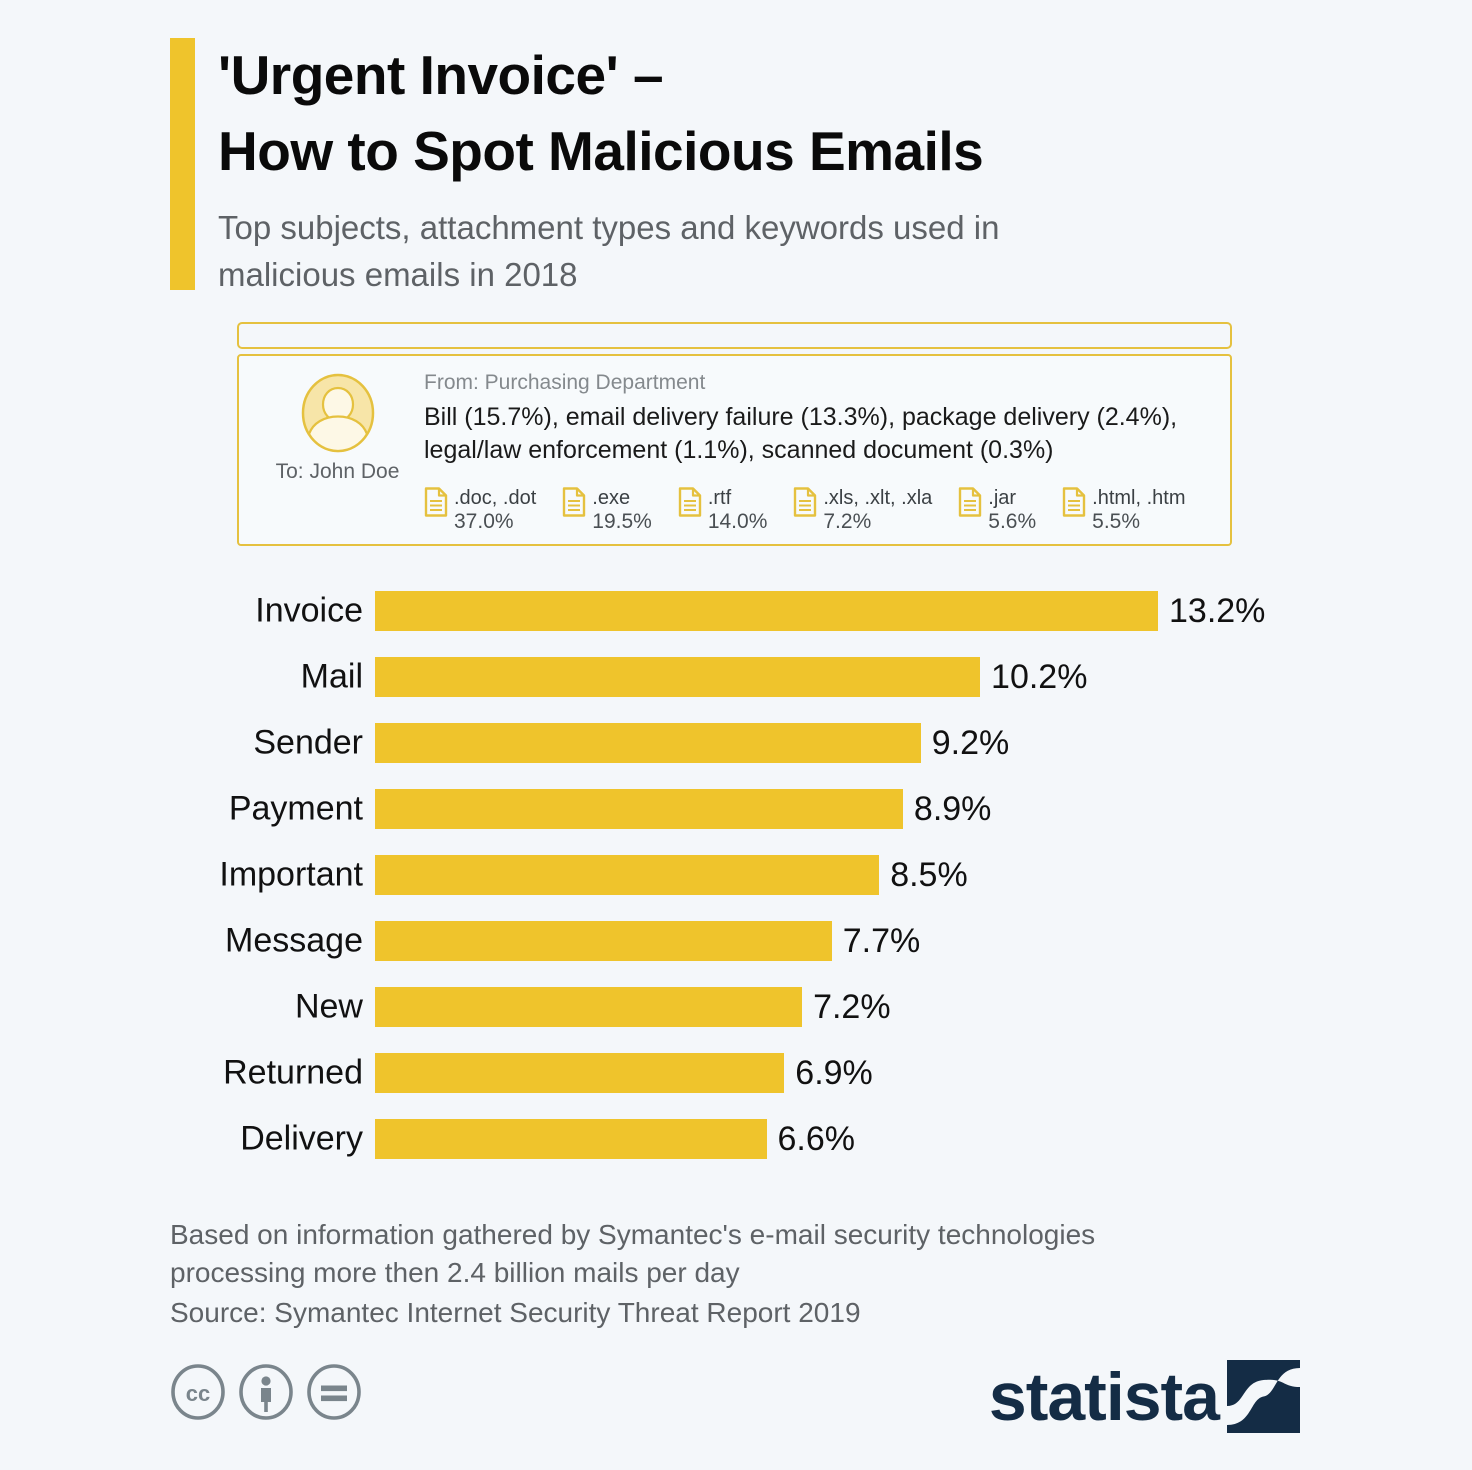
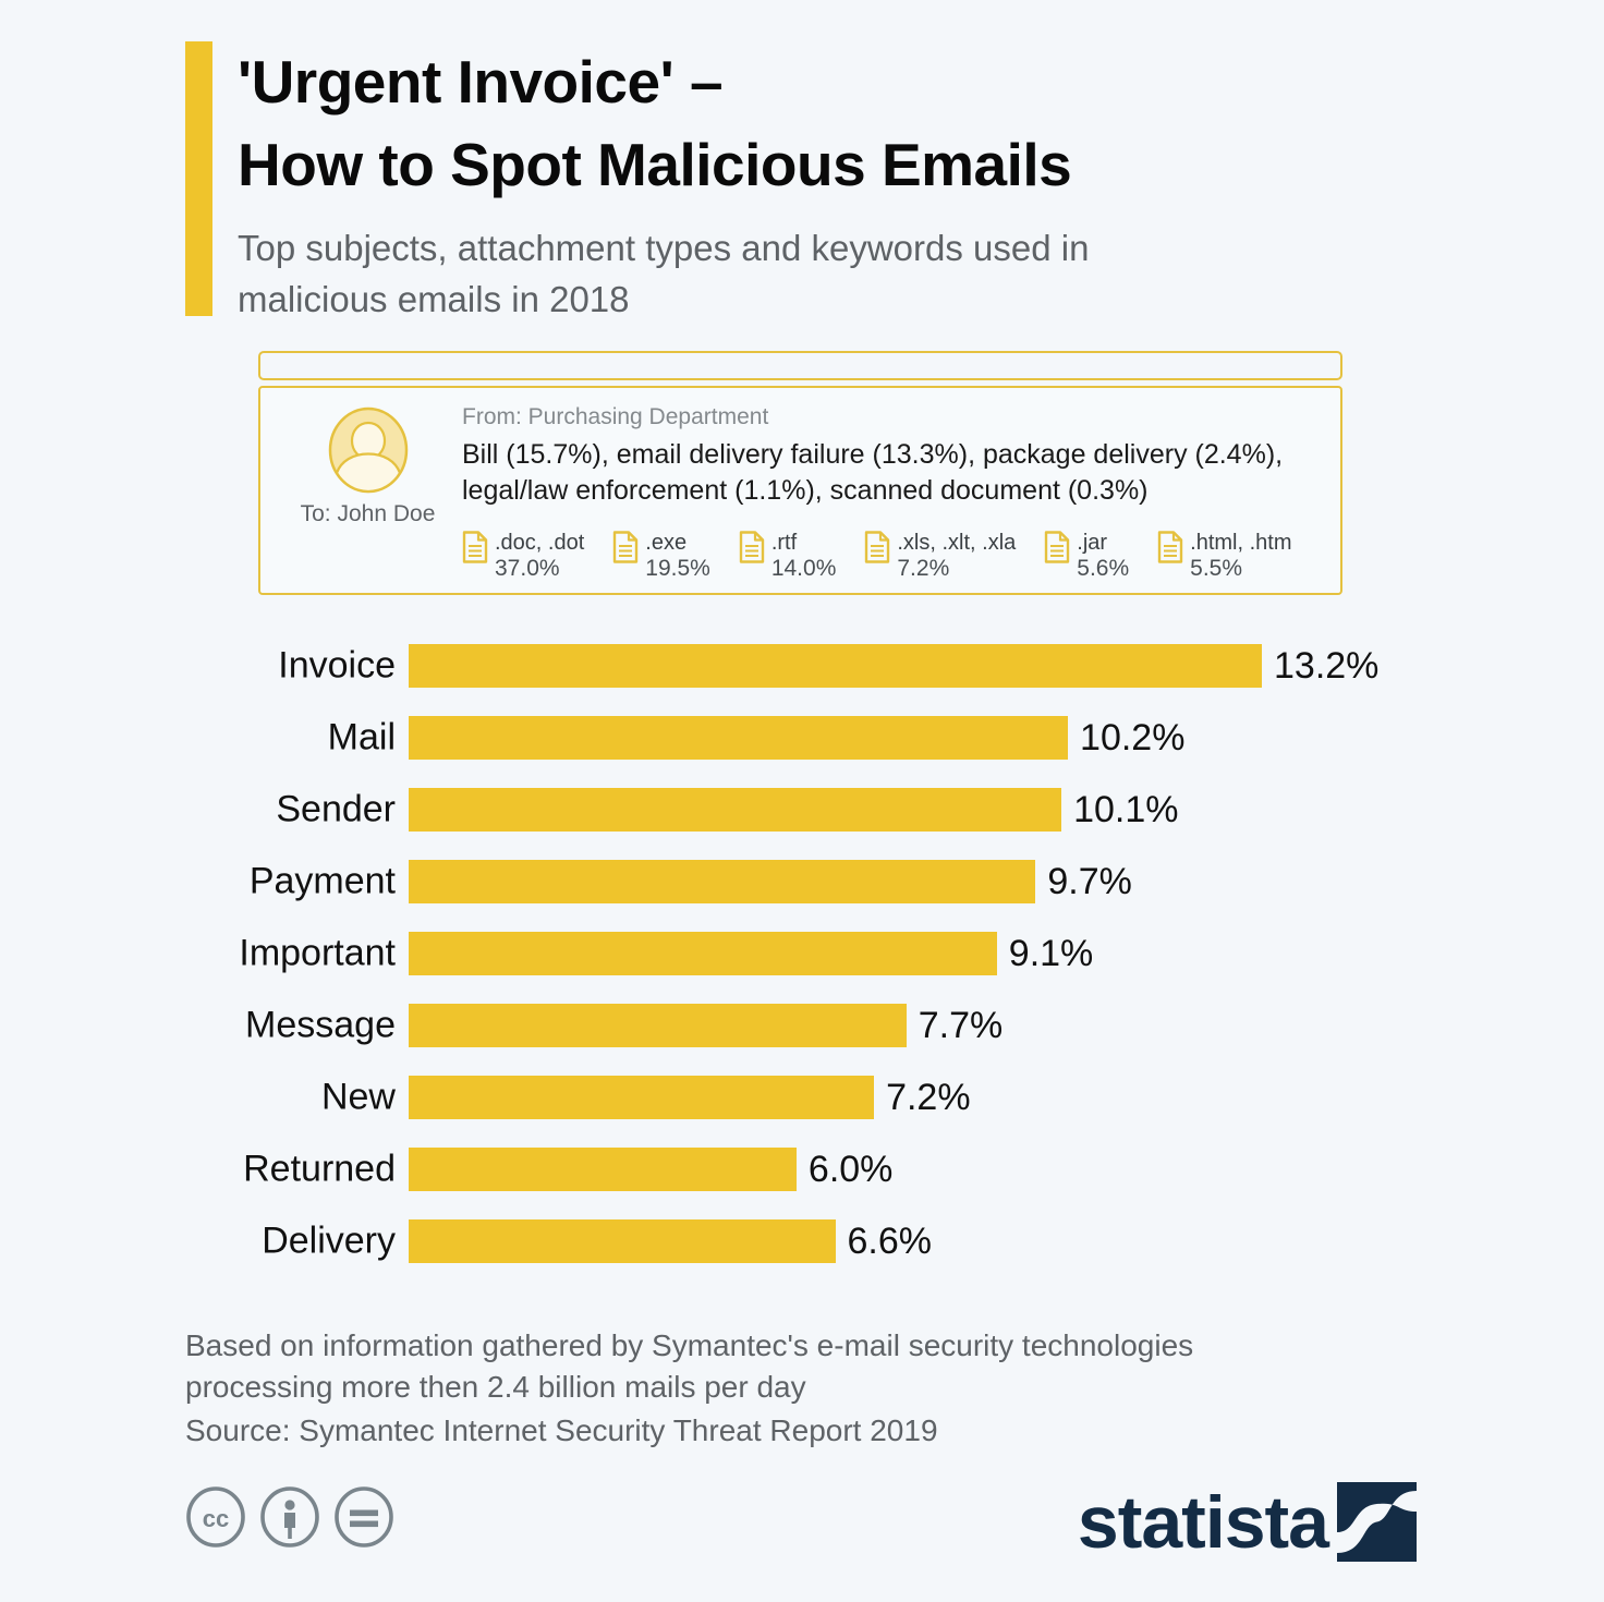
Sender: 9.2% -> 10.1%
Payment: 8.9% -> 9.7%
Important: 8.5% -> 9.1%
Returned: 6.9% -> 6.0%
